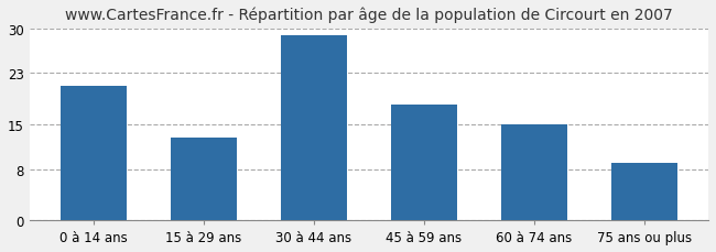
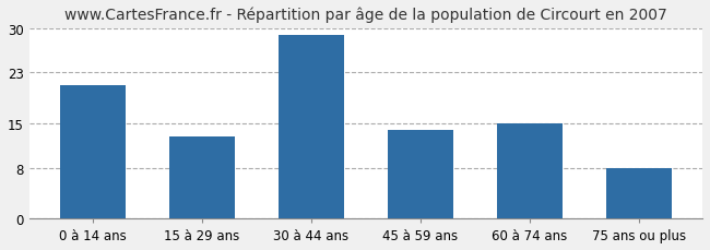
45 à 59 ans: 18 -> 14
75 ans ou plus: 9 -> 8
